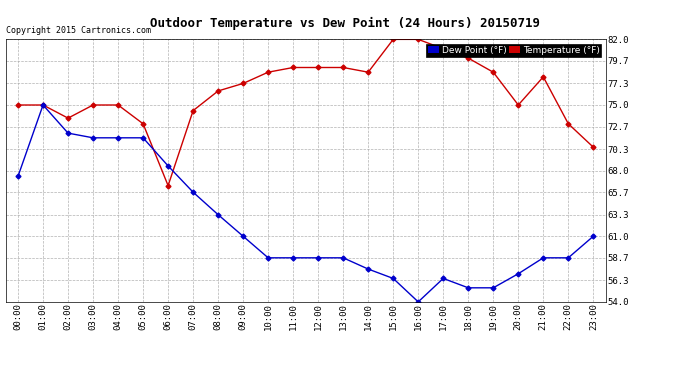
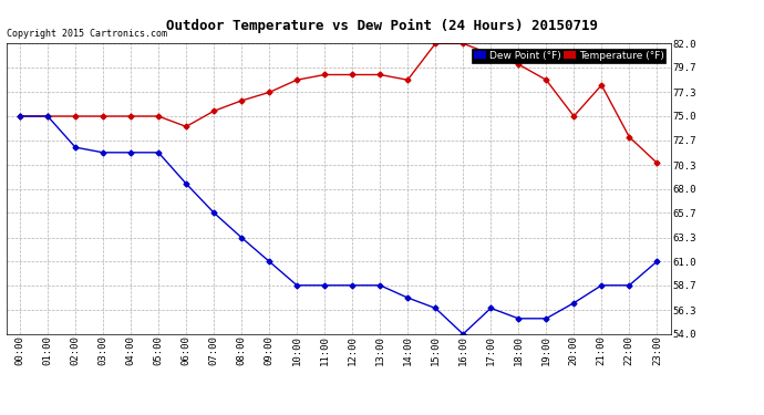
Dew Point (°F)/00:00: 67.4 -> 75.0
Temperature (°F)/02:00: 73.6 -> 75.0
Temperature (°F)/05:00: 73.0 -> 75.0
Temperature (°F)/06:00: 66.4 -> 74.0
Temperature (°F)/07:00: 74.4 -> 75.5
